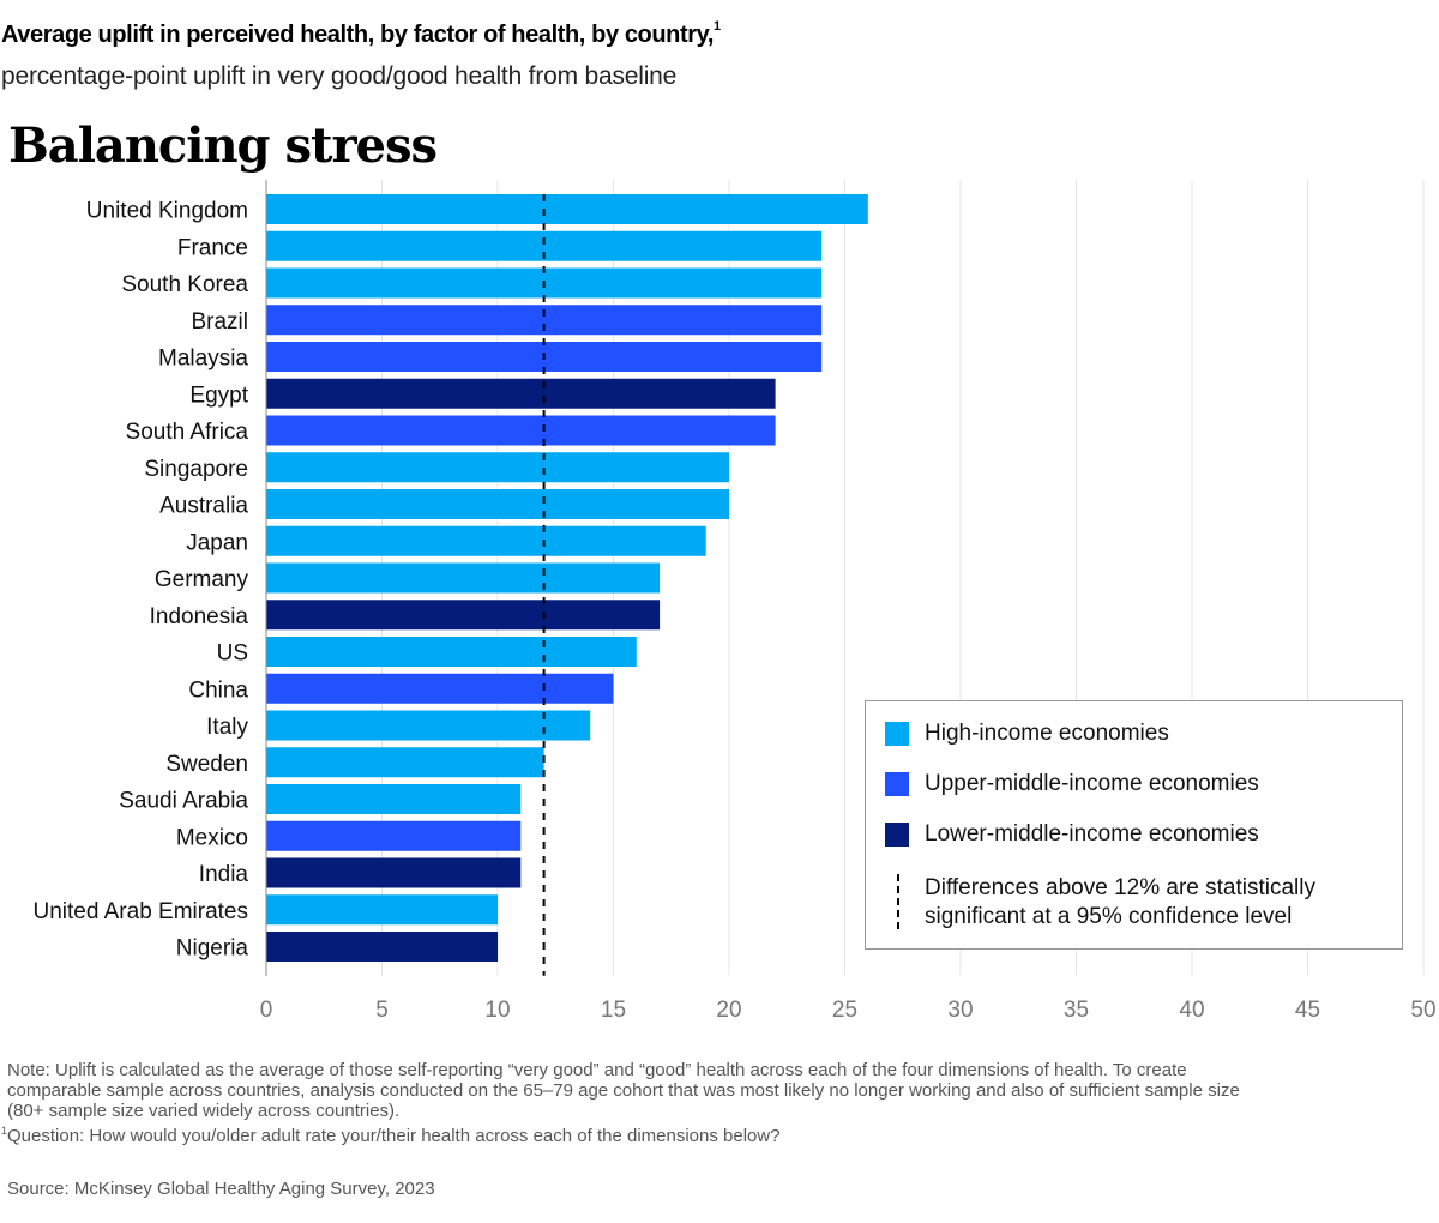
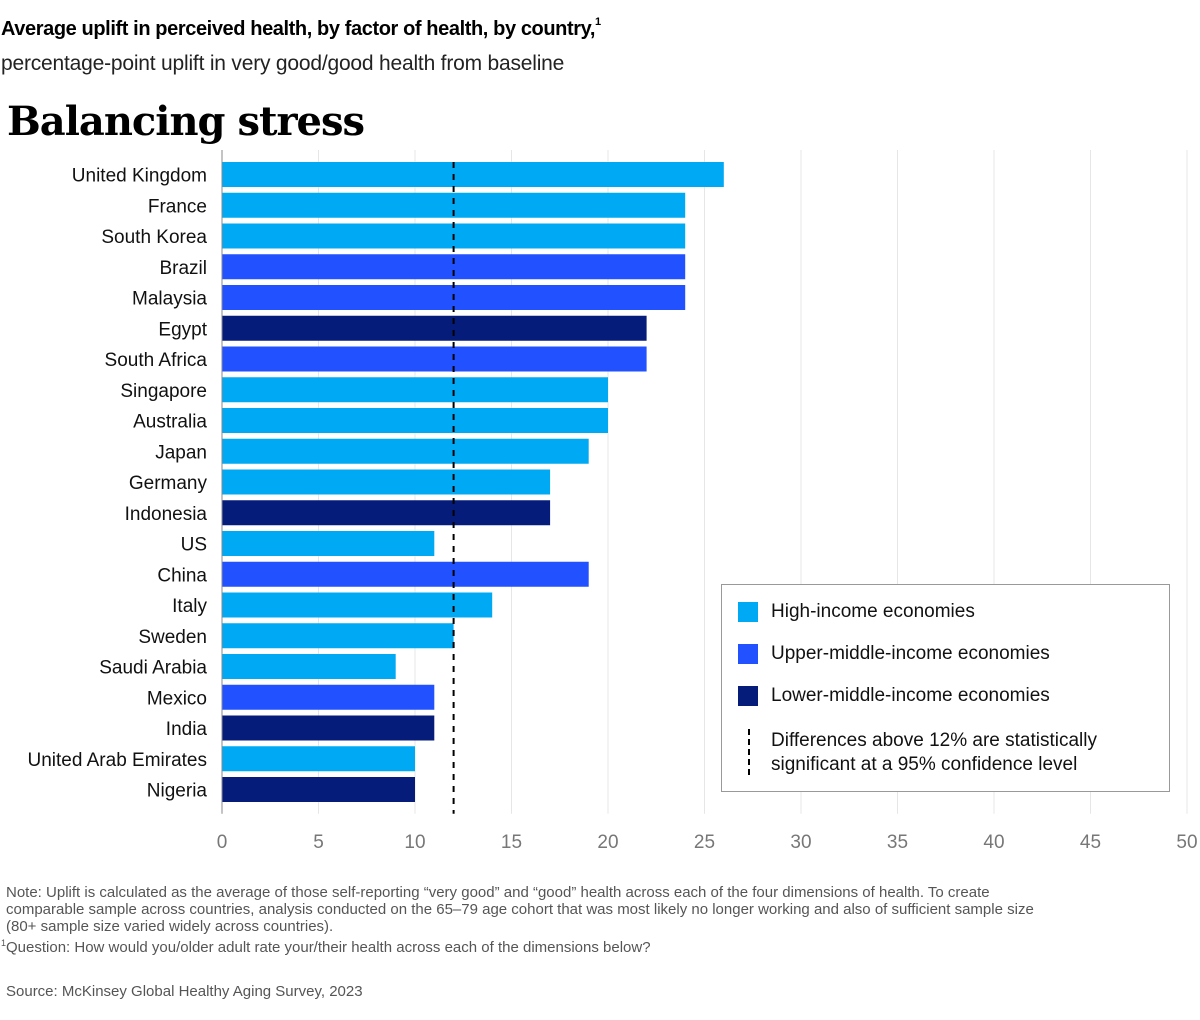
US: 16 -> 11
China: 15 -> 19
Saudi Arabia: 11 -> 9
